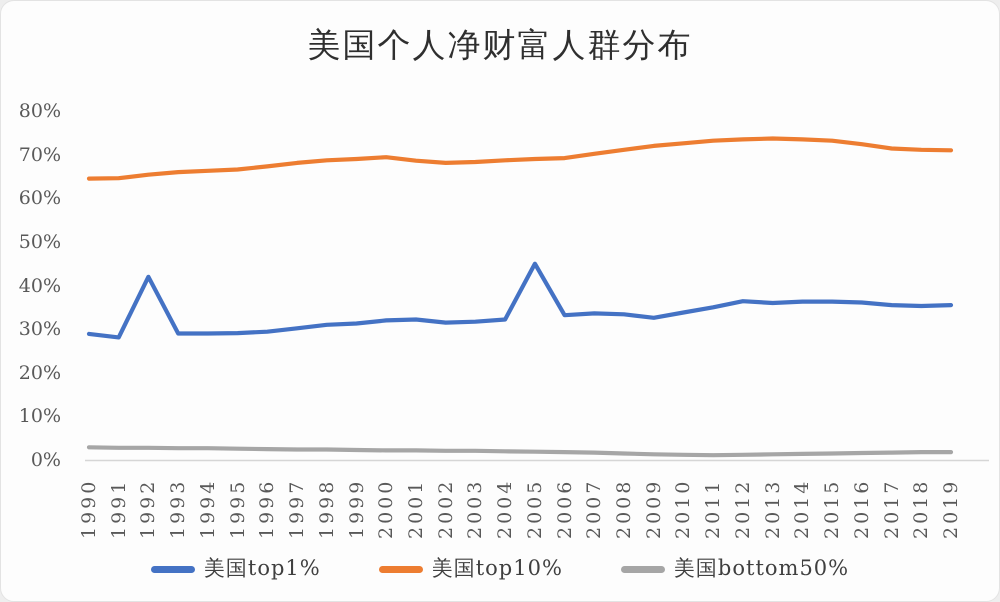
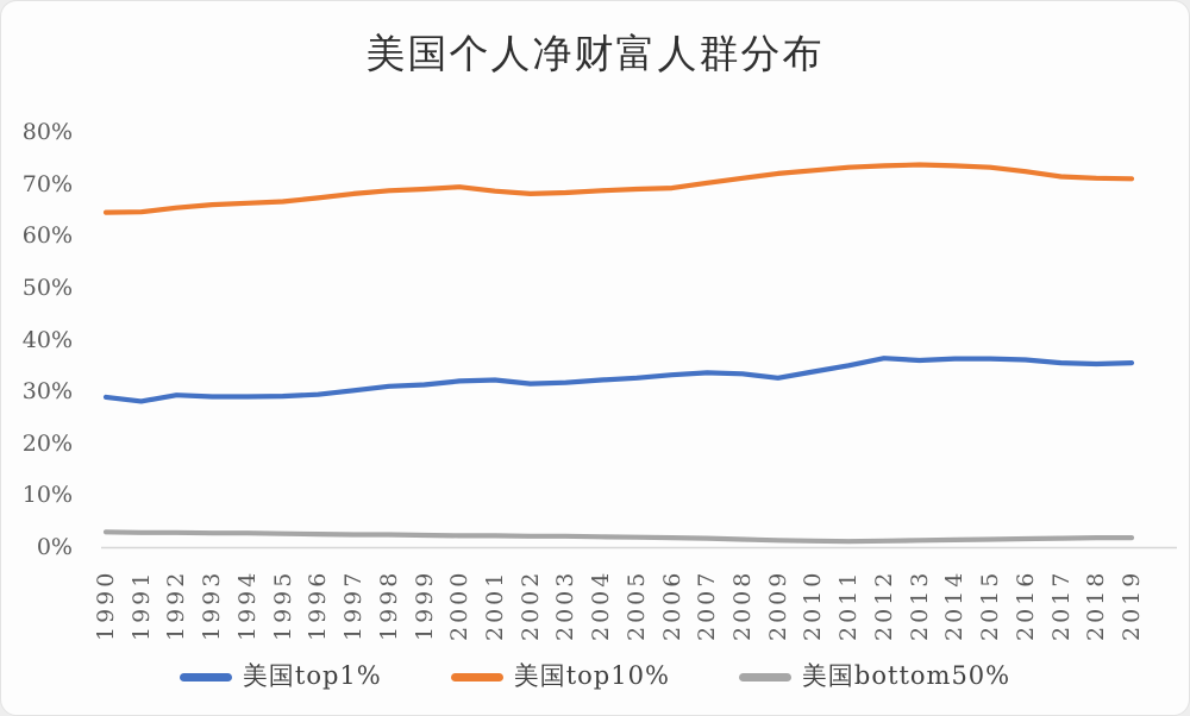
美国top1%/1992: 42% -> 29%
美国top1%/2005: 45% -> 33%
